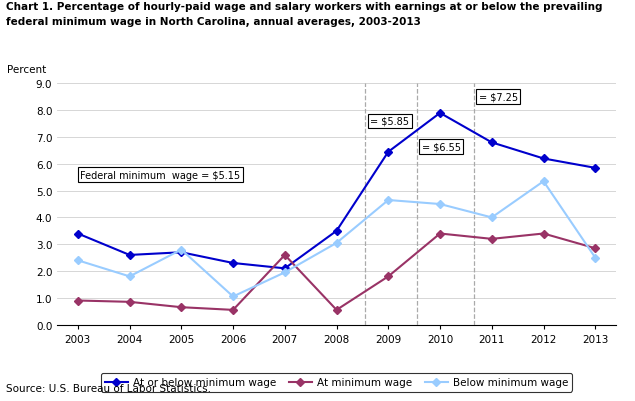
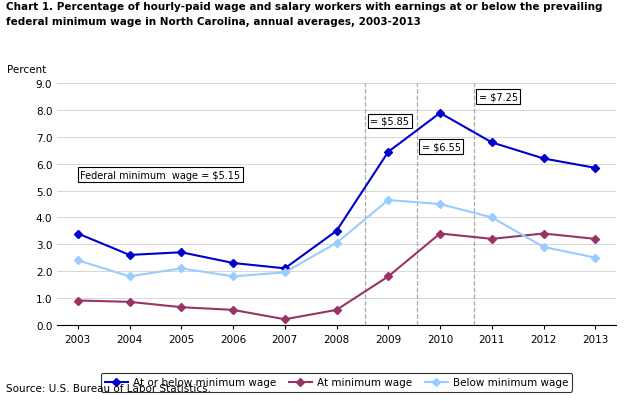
Below minimum wage/2005: 2.80 -> 2.10
Below minimum wage/2006: 1.05 -> 1.80
At minimum wage/2007: 2.60 -> 0.20
Below minimum wage/2012: 5.35 -> 2.90
At minimum wage/2013: 2.85 -> 3.20
